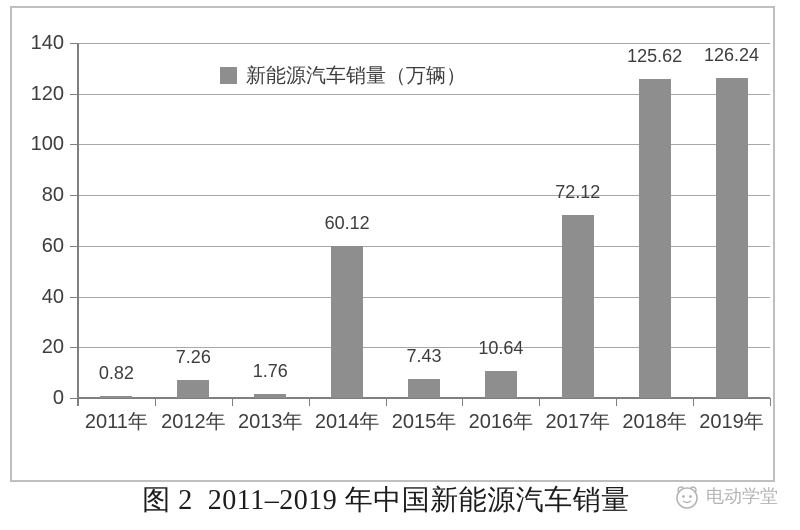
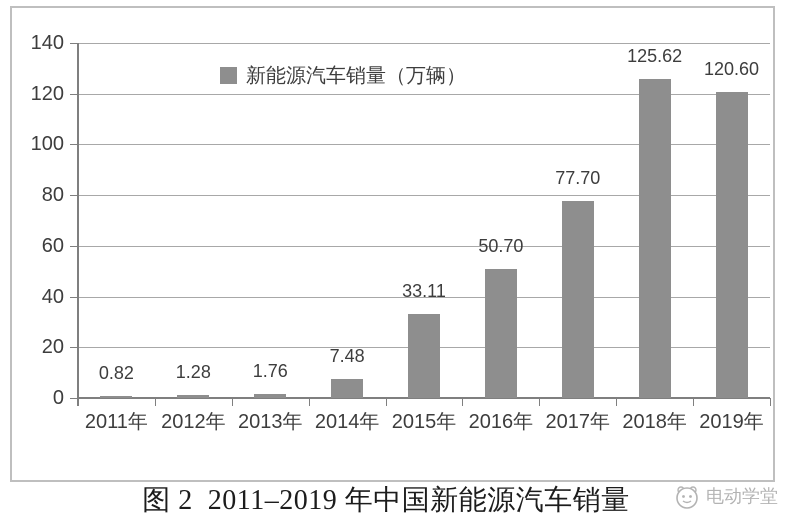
2012年: 7.26 -> 1.28
2014年: 60.12 -> 7.48
2015年: 7.43 -> 33.11
2016年: 10.64 -> 50.70
2017年: 72.12 -> 77.70
2019年: 126.24 -> 120.60
